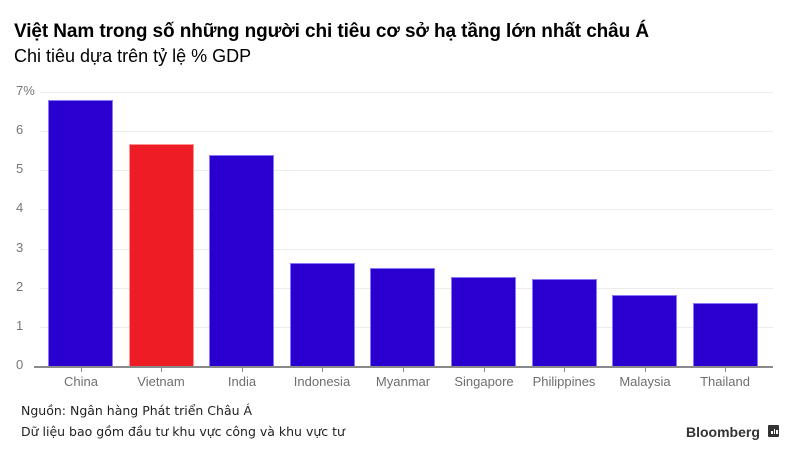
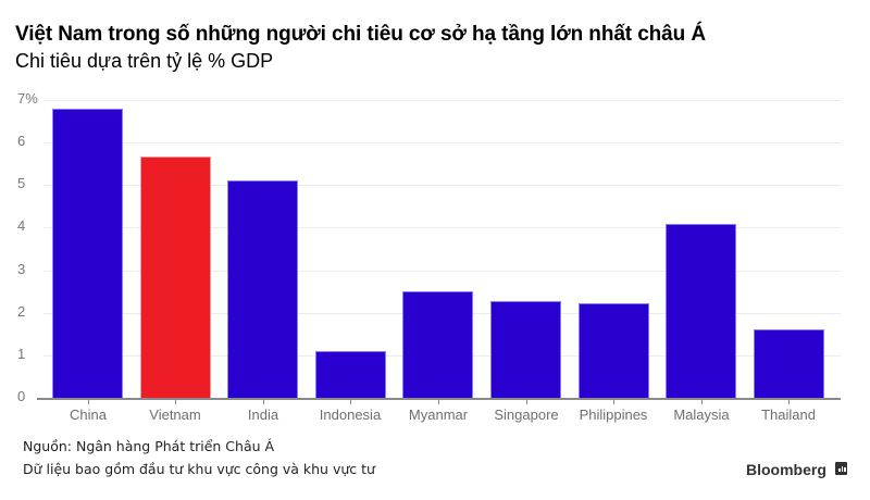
India: 5.4% -> 5.1%
Indonesia: 2.6% -> 1.1%
Malaysia: 1.8% -> 4.1%
